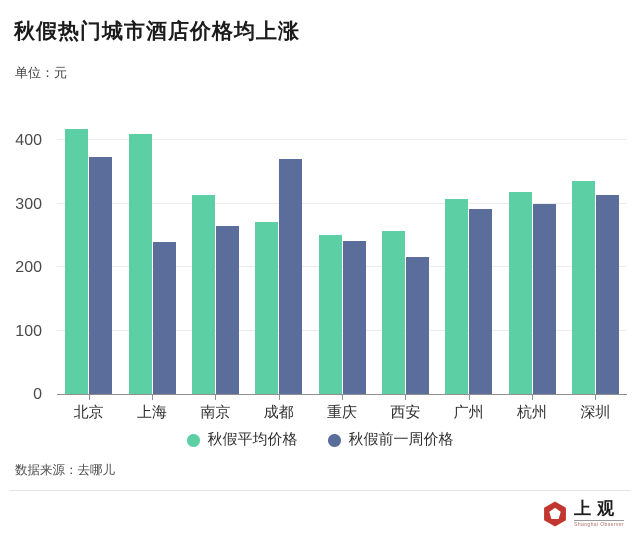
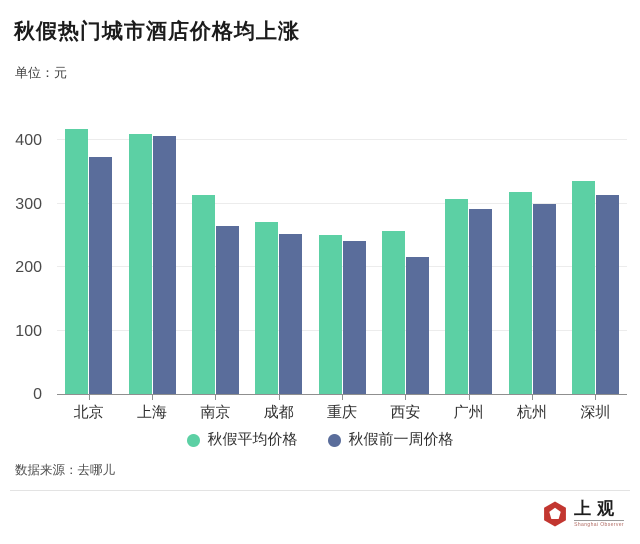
秋假前一周价格/上海: 240 -> 410
秋假前一周价格/成都: 370 -> 250
